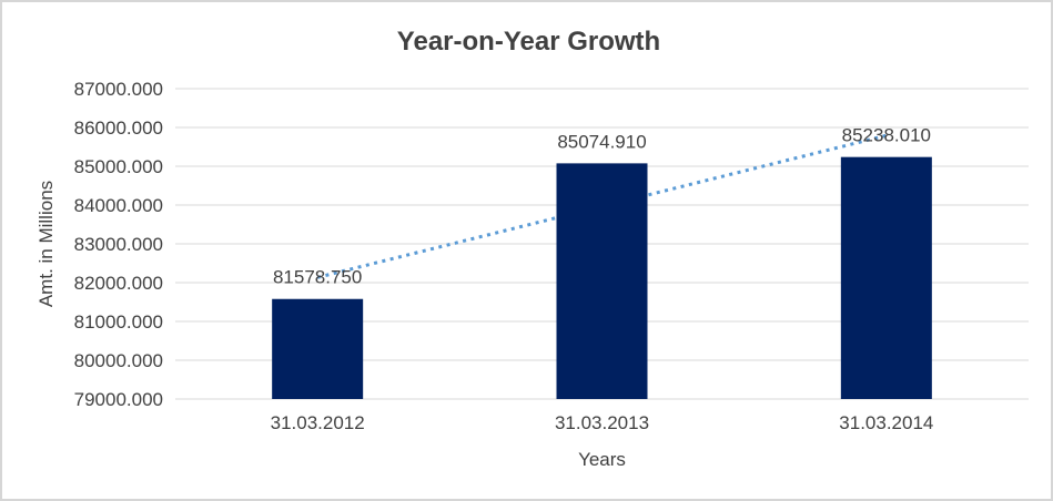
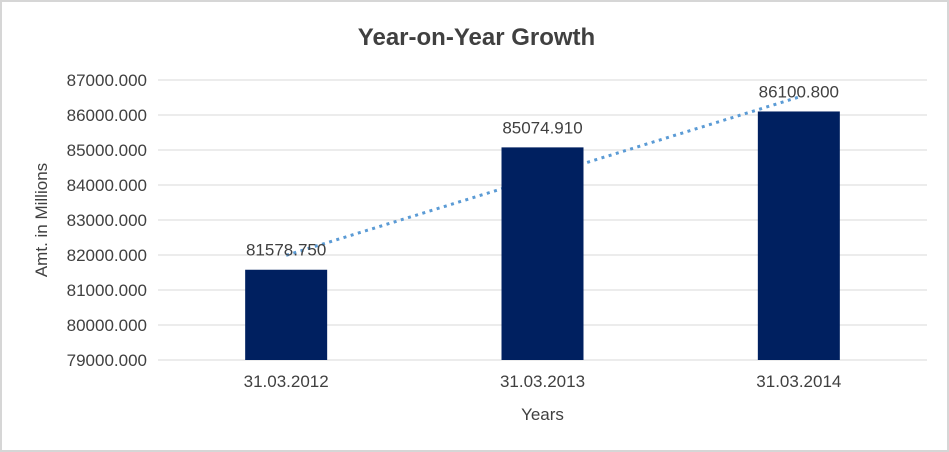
31.03.2014: 85238.010 -> 86100.800
